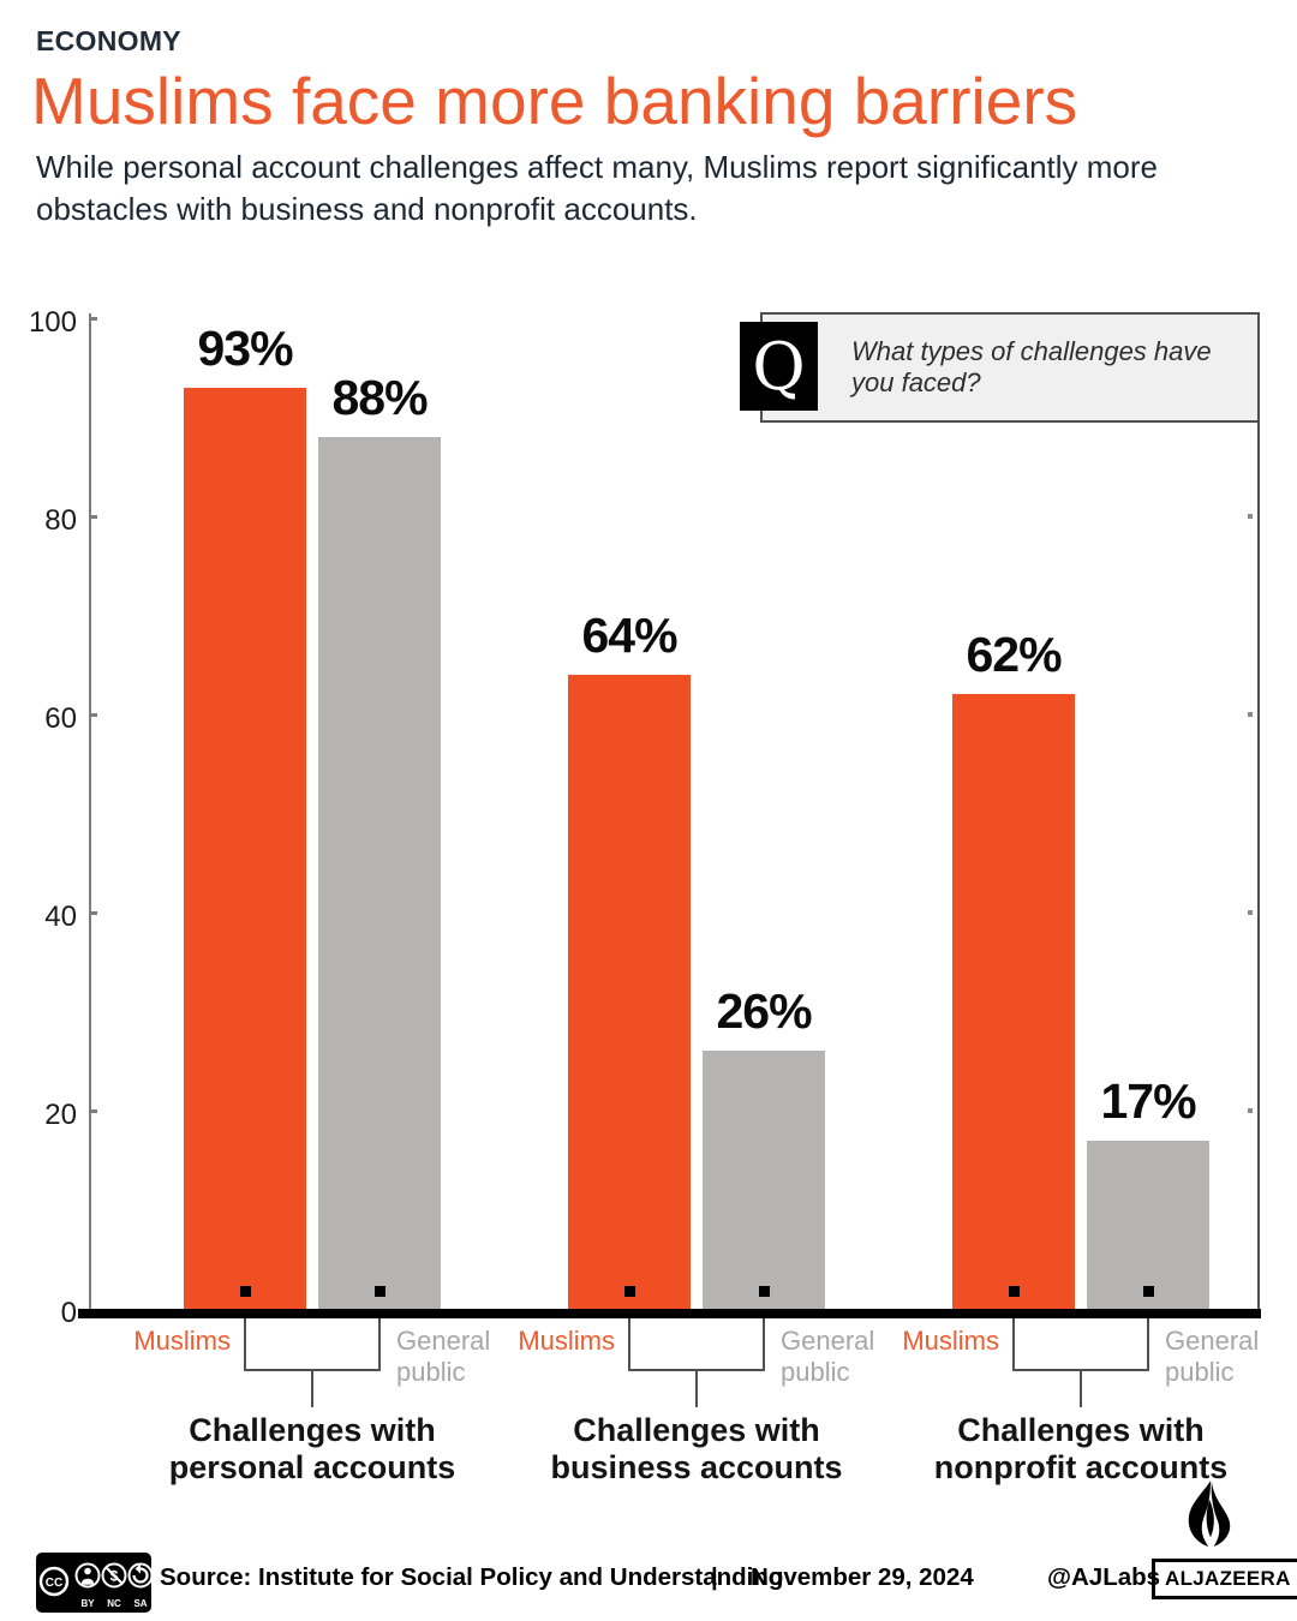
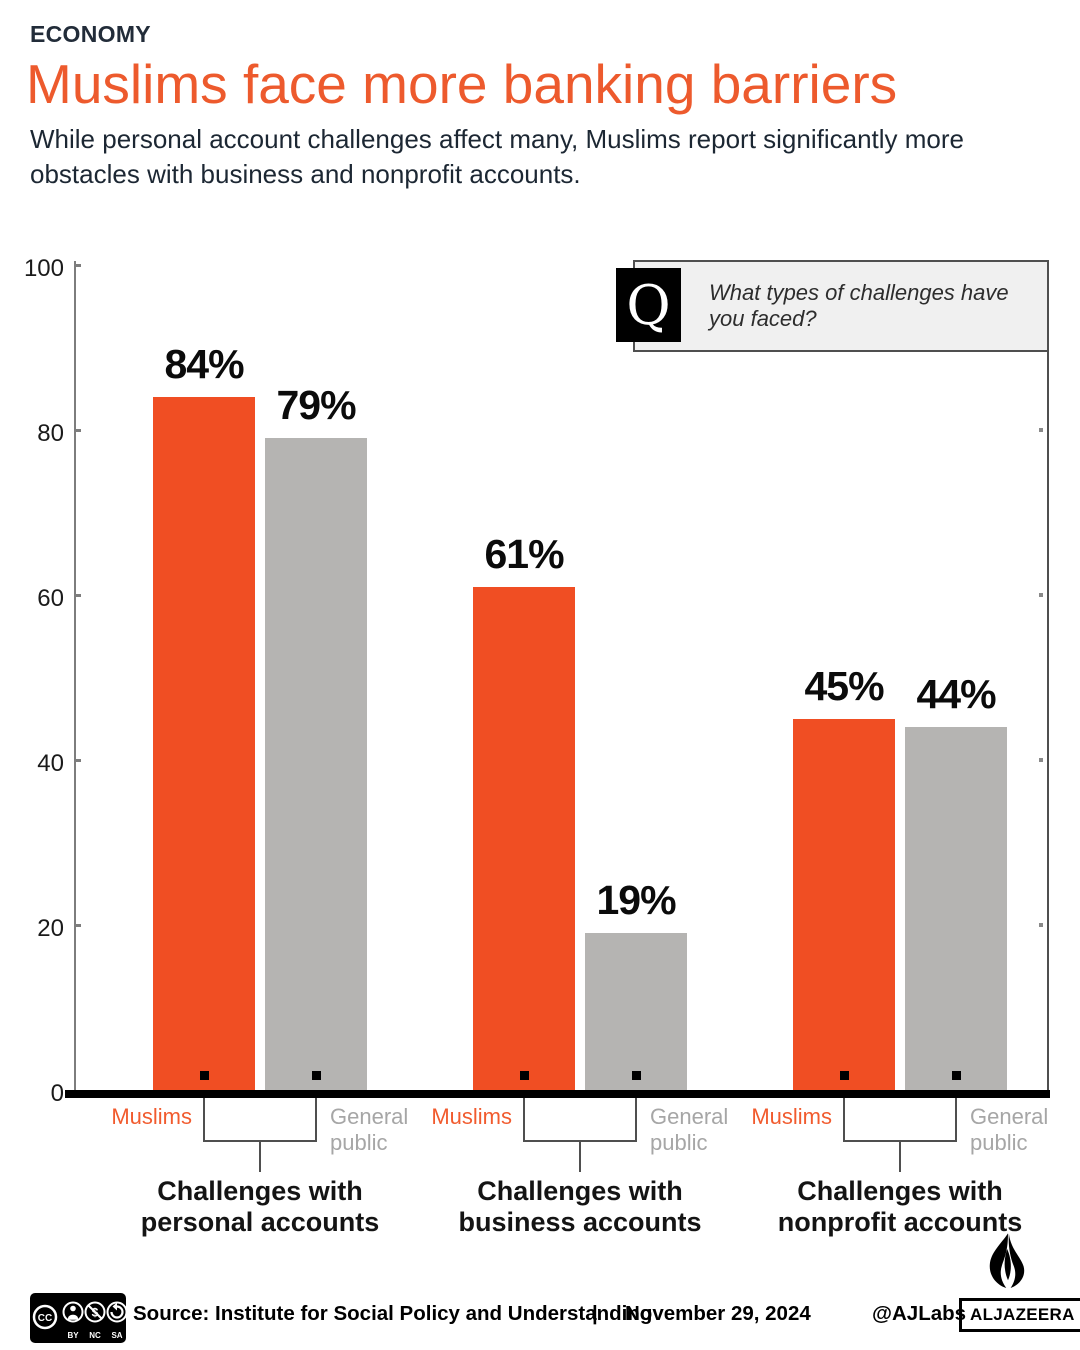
Muslims/Challenges with personal accounts: 93% -> 84%
General public/Challenges with personal accounts: 88% -> 79%
Muslims/Challenges with business accounts: 64% -> 61%
General public/Challenges with business accounts: 26% -> 19%
Muslims/Challenges with nonprofit accounts: 62% -> 45%
General public/Challenges with nonprofit accounts: 17% -> 44%
